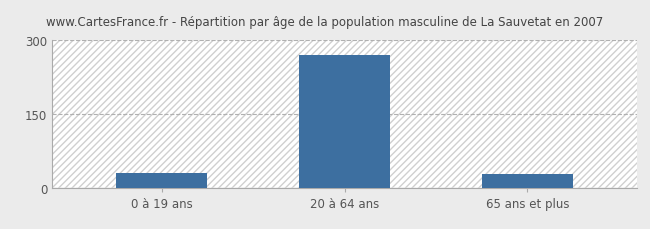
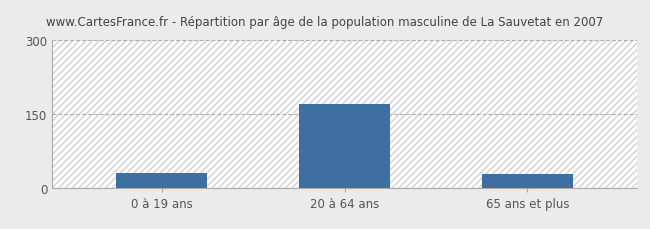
20 à 64 ans: 270 -> 170
